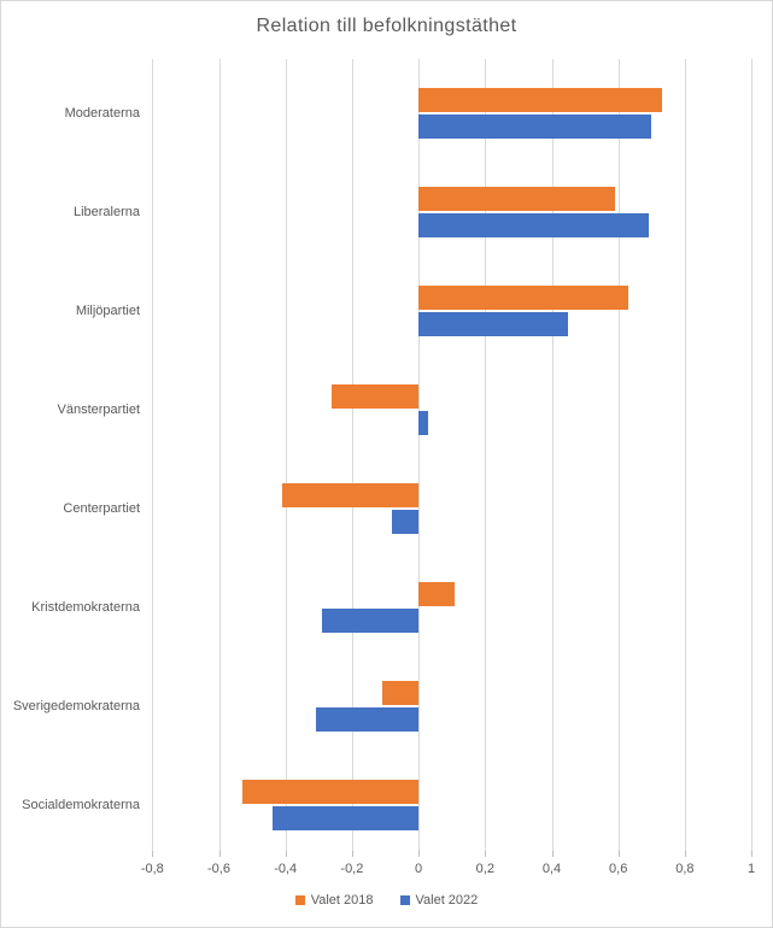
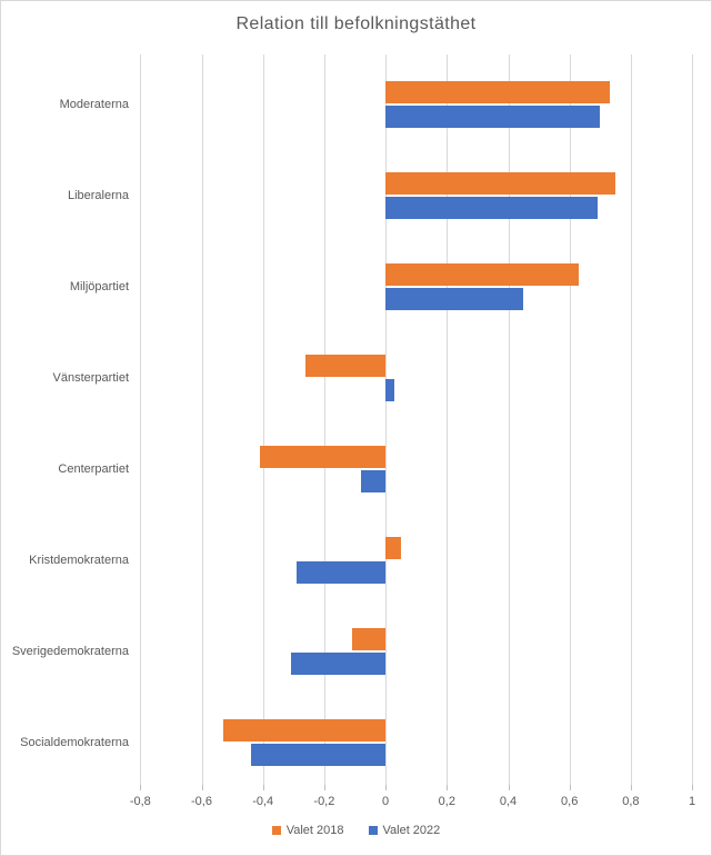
Valet 2018/Liberalerna: 0,59 -> 0,75
Valet 2018/Kristdemokraterna: 0,11 -> 0,05
